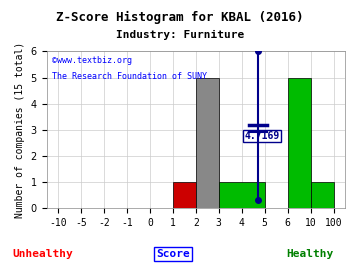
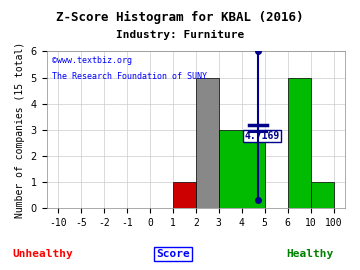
4: 1 -> 3
